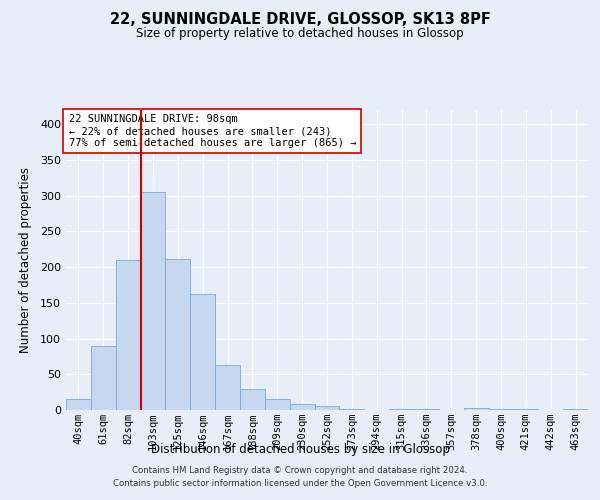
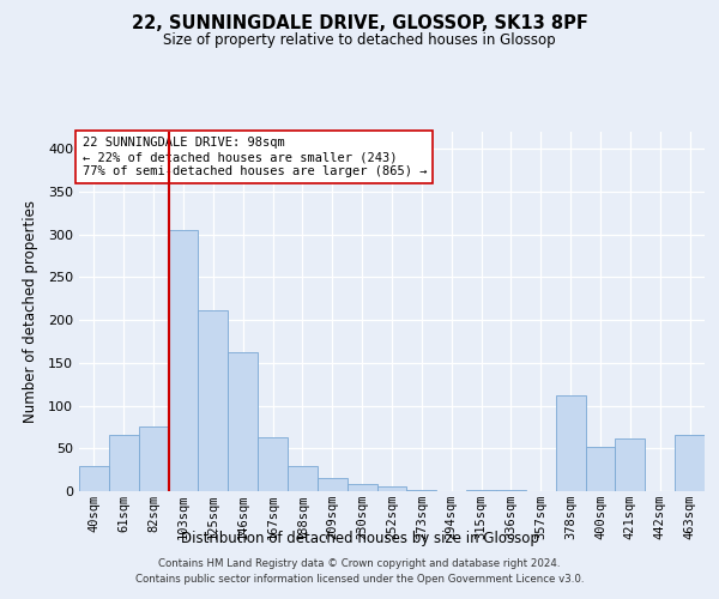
40sqm: 15 -> 30
61sqm: 90 -> 66
82sqm: 210 -> 76
378sqm: 3 -> 112
400sqm: 1 -> 52
421sqm: 2 -> 62
463sqm: 1 -> 66
